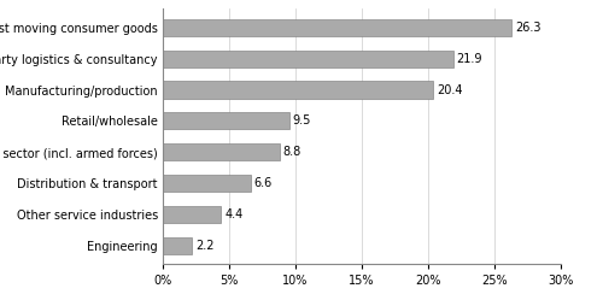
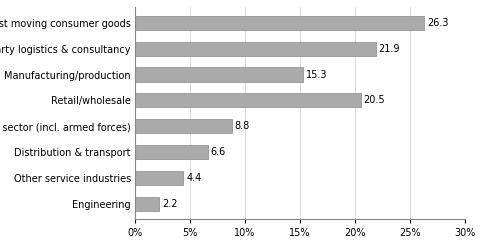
Manufacturing/production: 20.4 -> 15.3
Retail/wholesale: 9.5 -> 20.5
